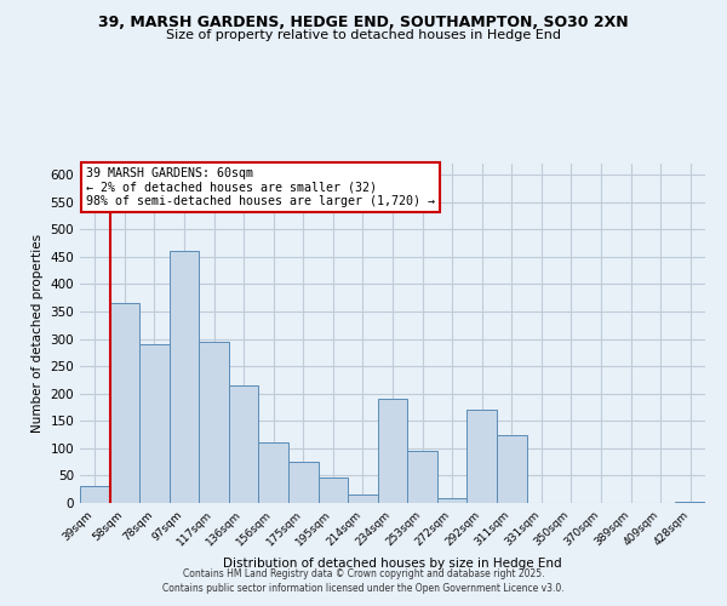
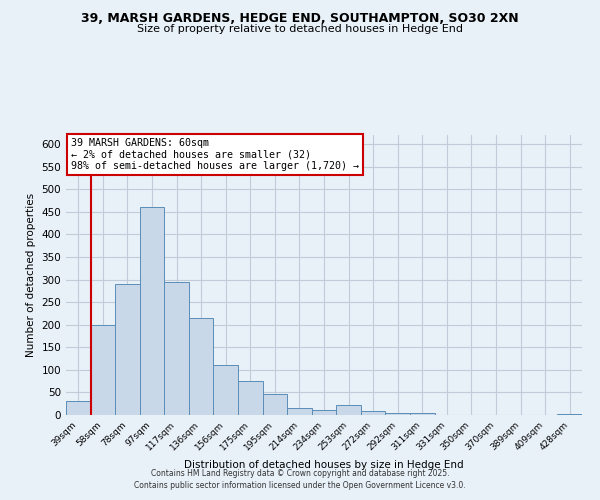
58sqm: 365 -> 200
234sqm: 190 -> 12
253sqm: 95 -> 22
292sqm: 170 -> 4
311sqm: 125 -> 5
